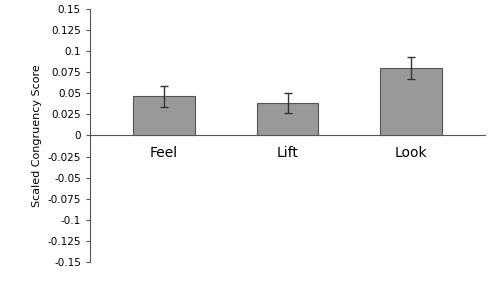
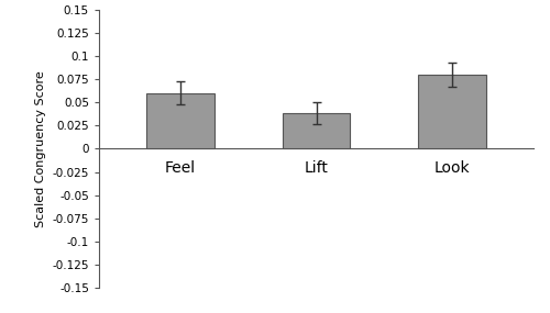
Feel: 0.046 -> 0.060
